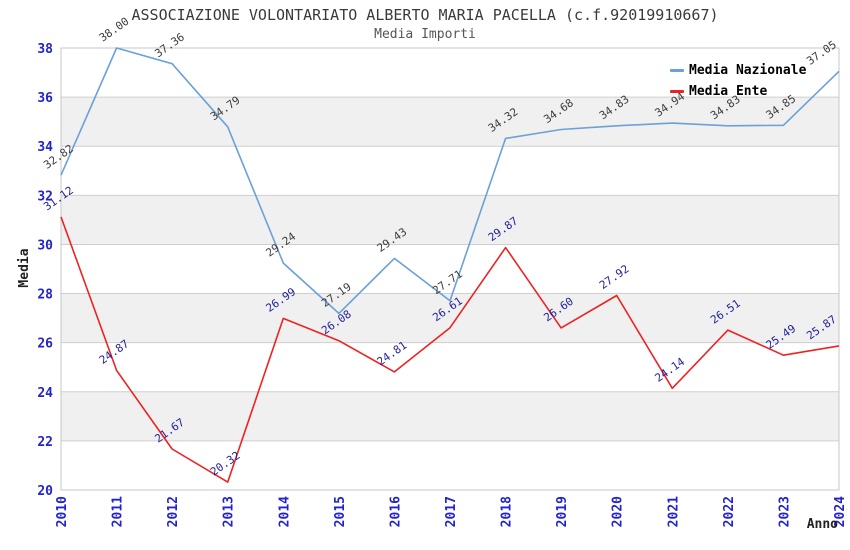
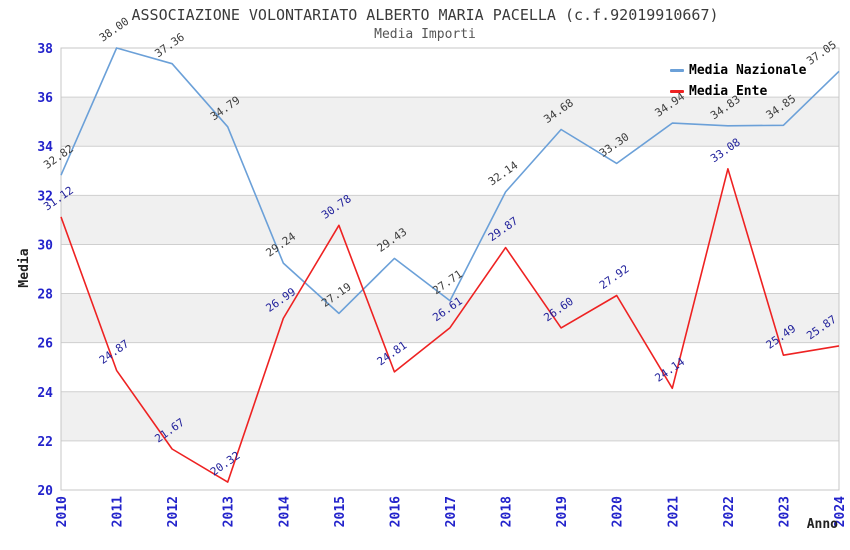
Media Ente/2015: 26.08 -> 30.78
Media Nazionale/2018: 34.32 -> 32.14
Media Nazionale/2020: 34.83 -> 33.30
Media Ente/2022: 26.51 -> 33.08
